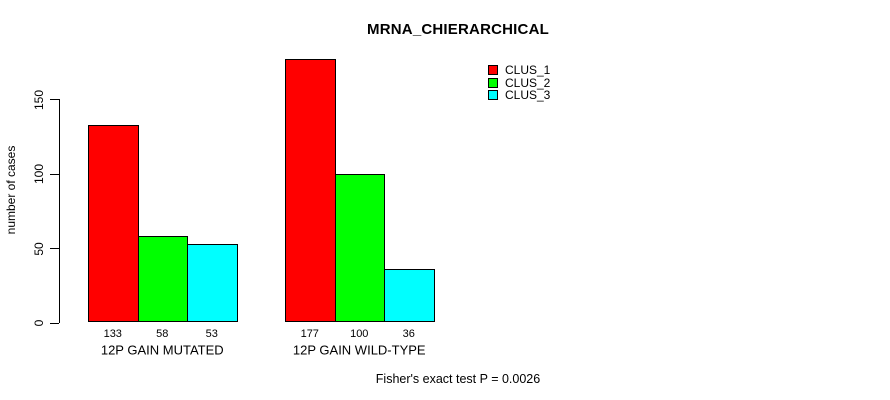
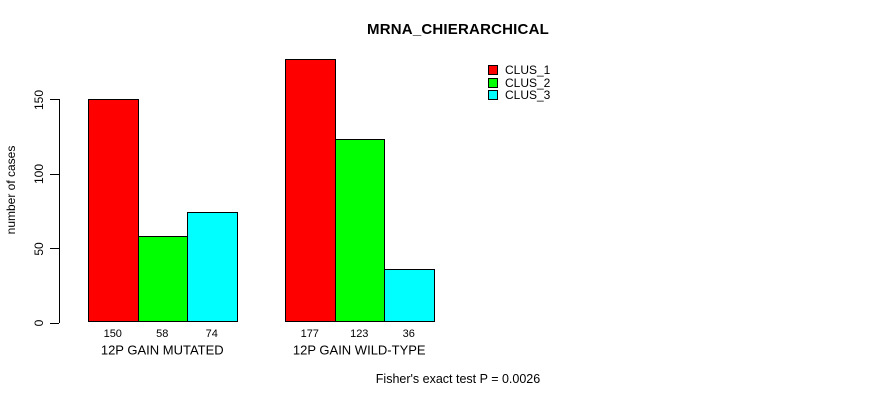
CLUS_1/12P GAIN MUTATED: 133 -> 150
CLUS_3/12P GAIN MUTATED: 53 -> 74
CLUS_2/12P GAIN WILD-TYPE: 100 -> 123
